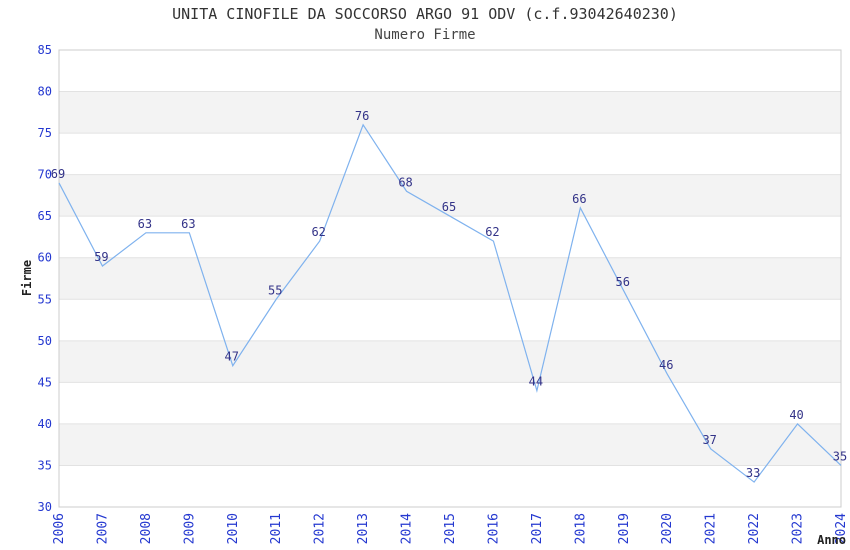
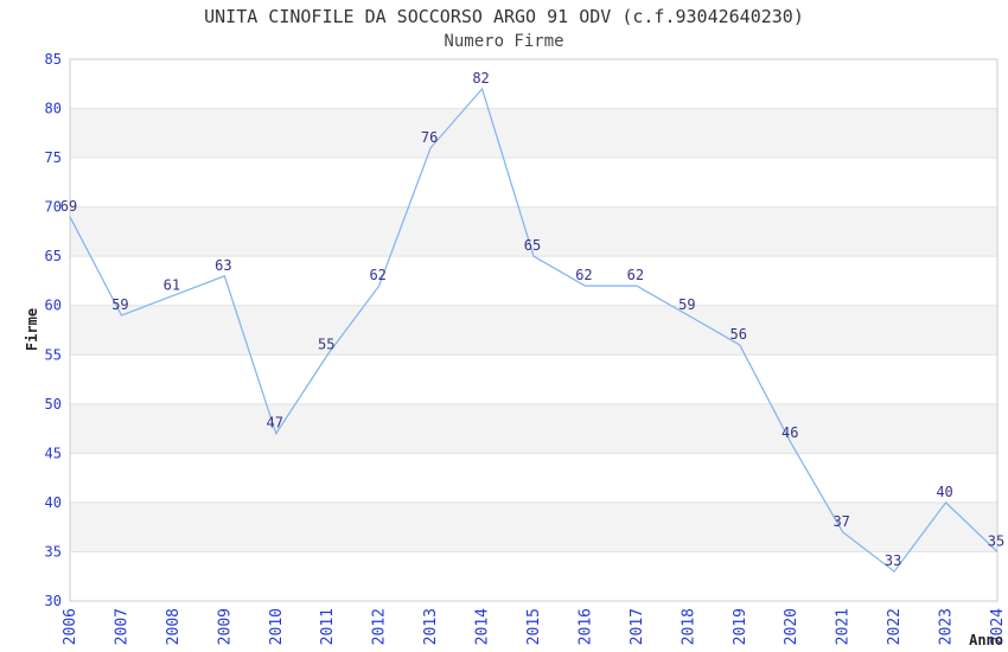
2008: 63 -> 61
2014: 68 -> 82
2017: 44 -> 62
2018: 66 -> 59
